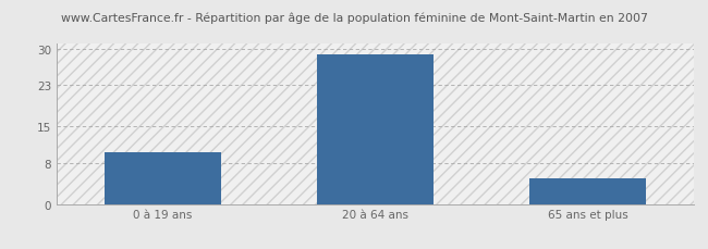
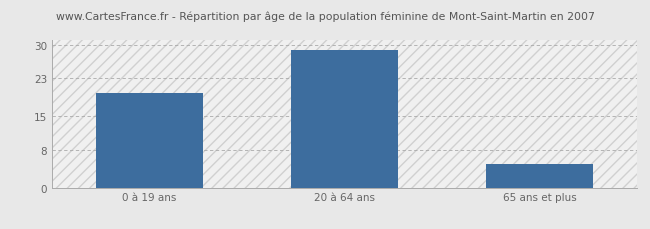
0 à 19 ans: 10 -> 20
